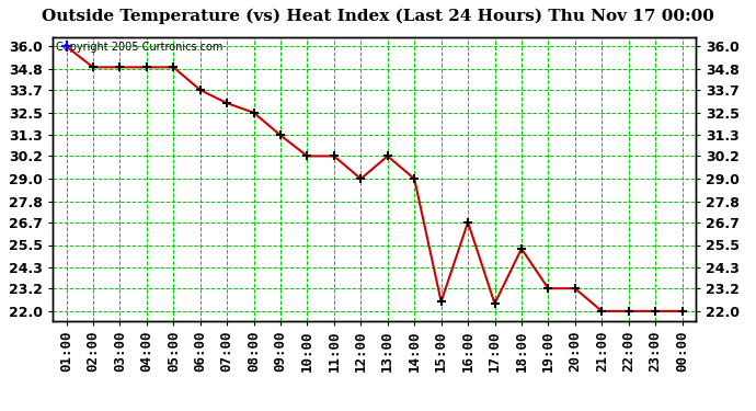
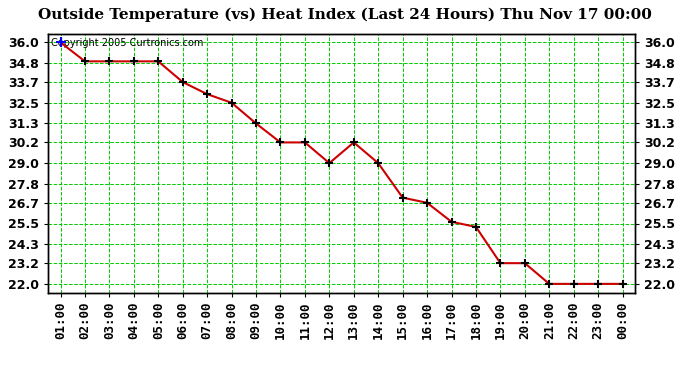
15:00: 22.5 -> 27.0
17:00: 22.4 -> 25.6
